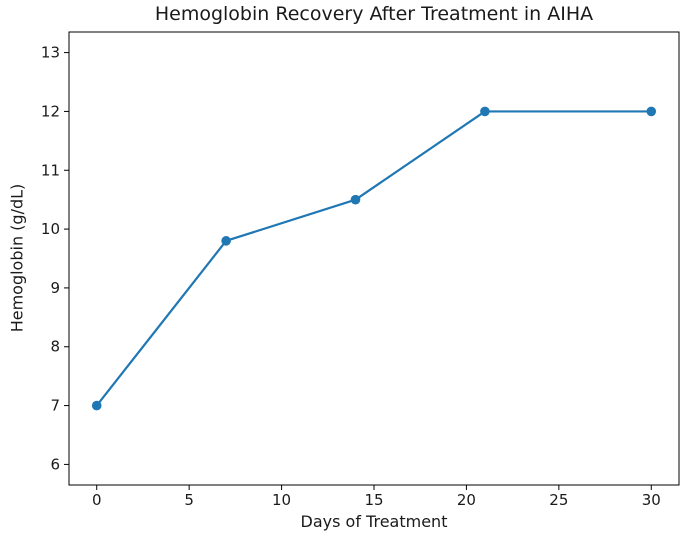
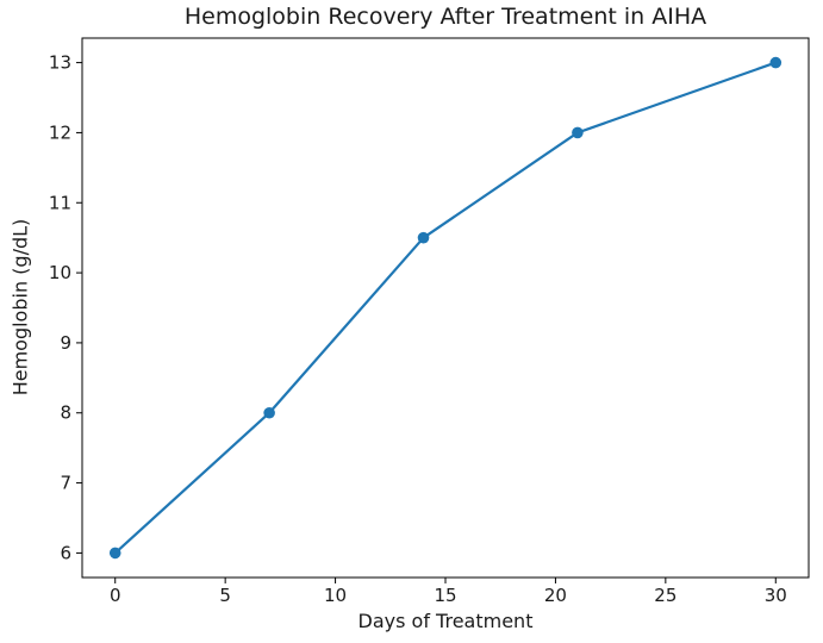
0: 7.0 -> 6.0
7: 9.8 -> 8.0
30: 12.0 -> 13.0
